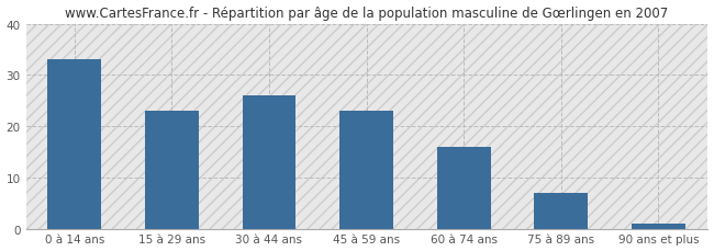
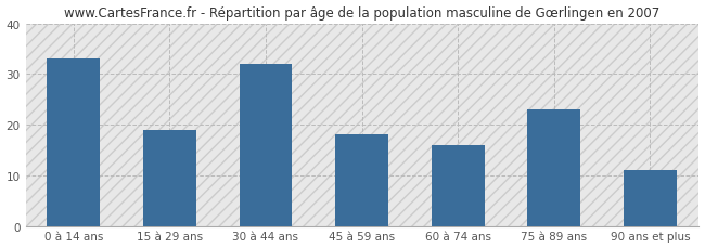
15 à 29 ans: 23 -> 19
30 à 44 ans: 26 -> 32
45 à 59 ans: 23 -> 18
75 à 89 ans: 7 -> 23
90 ans et plus: 1 -> 11
